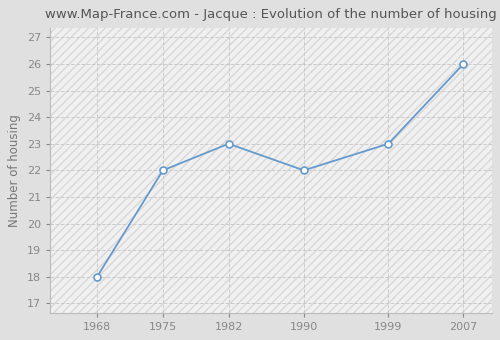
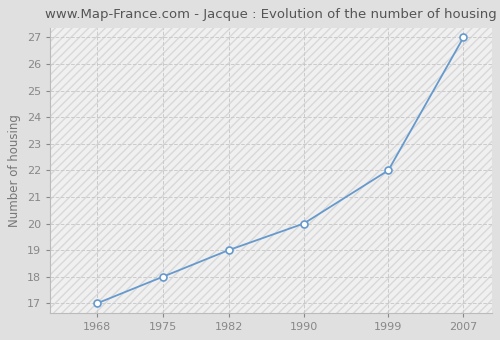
1968: 18 -> 17
1975: 22 -> 18
1982: 23 -> 19
1990: 22 -> 20
1999: 23 -> 22
2007: 26 -> 27
